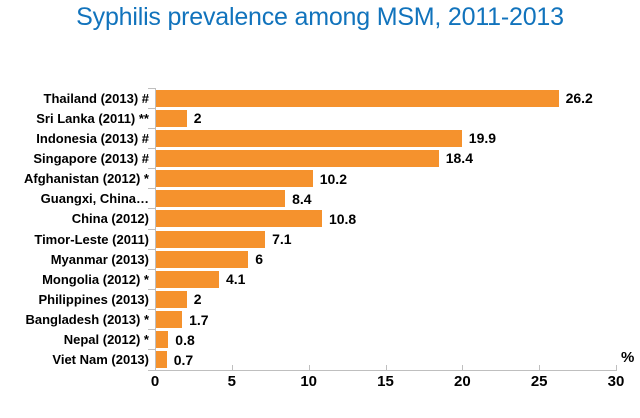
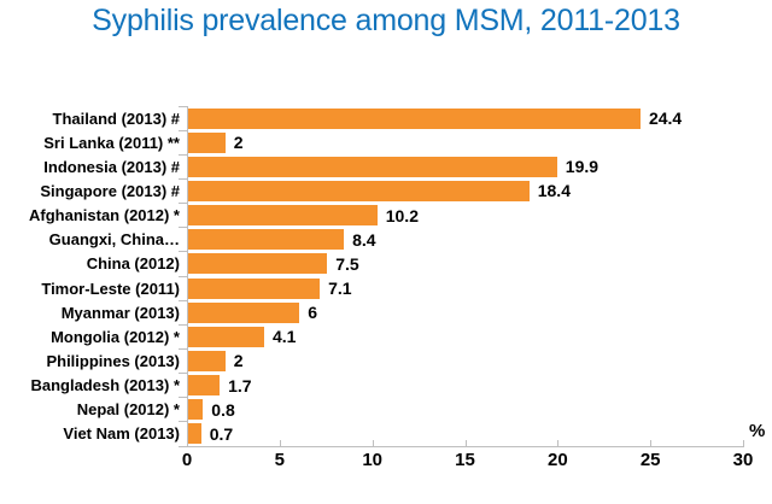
Thailand (2013) #: 26.2 -> 24.4
China (2012): 10.8 -> 7.5
